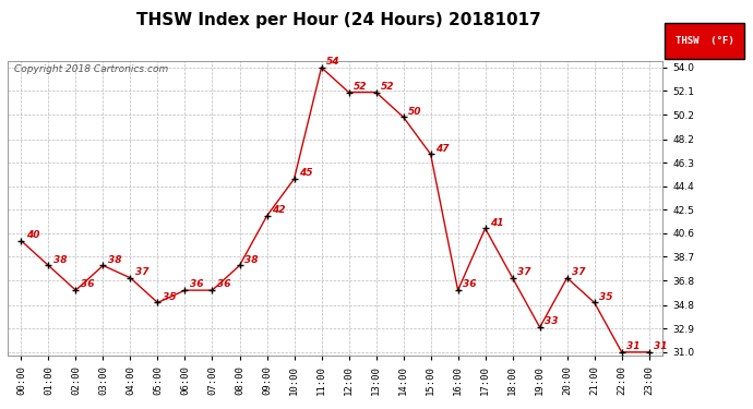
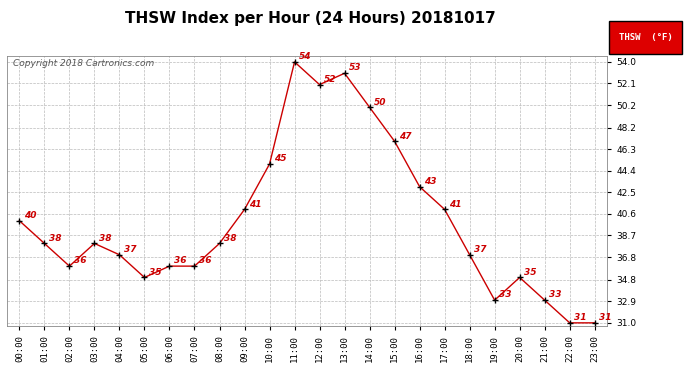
09:00: 42 -> 41
13:00: 52 -> 53
16:00: 36 -> 43
20:00: 37 -> 35
21:00: 35 -> 33
